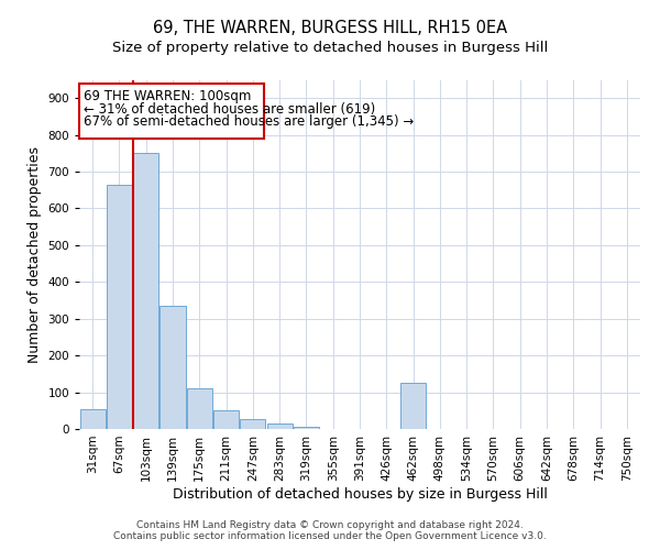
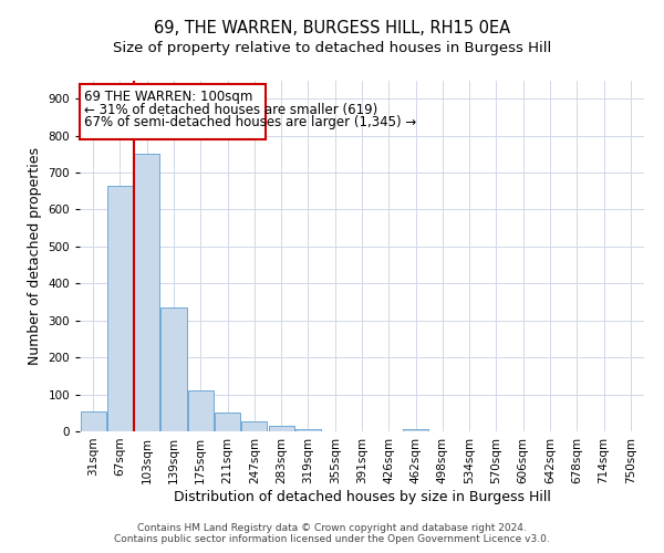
462sqm: 125 -> 5
